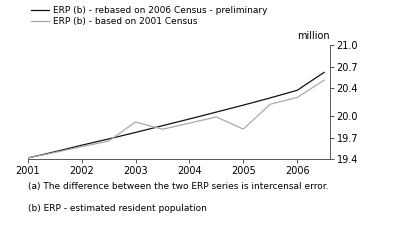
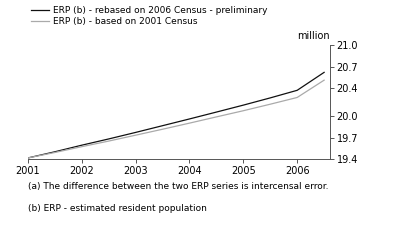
ERP (b) - based on 2001 Census/2003: 19.92 -> 19.73
ERP (b) - based on 2001 Census/2005: 19.82 -> 20.08
